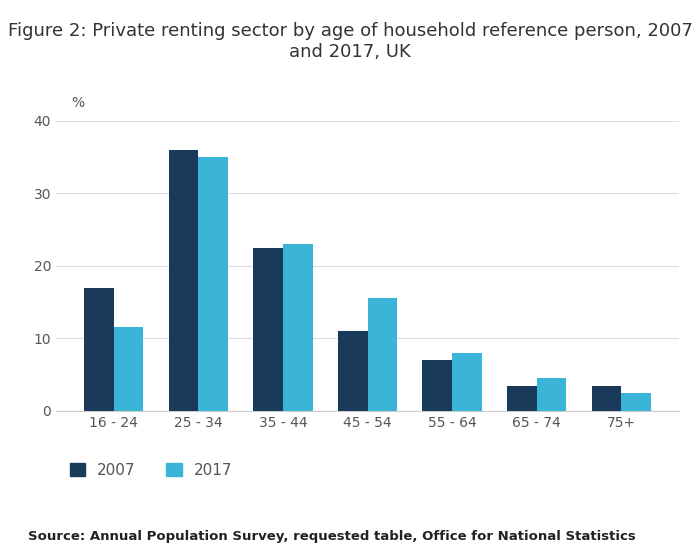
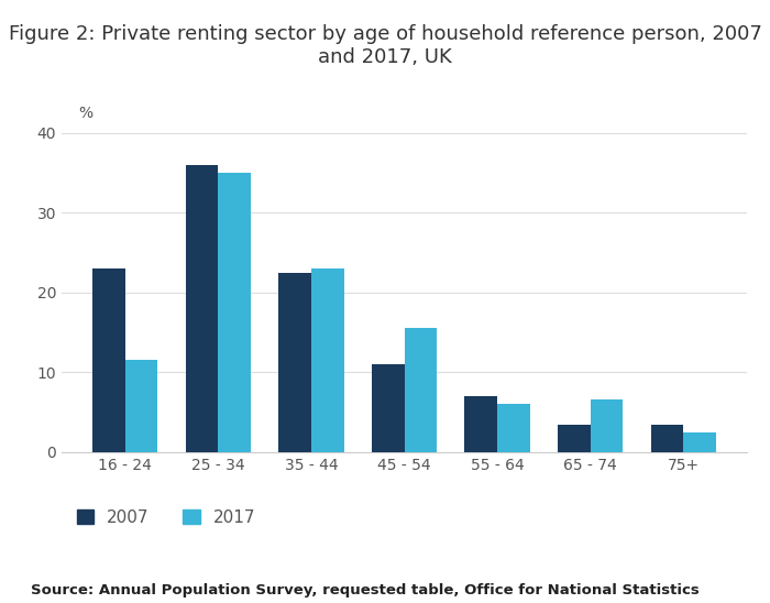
2007/16 - 24: 17.0 -> 23.0
2017/55 - 64: 8.0 -> 6.0
2017/65 - 74: 4.5 -> 6.6
